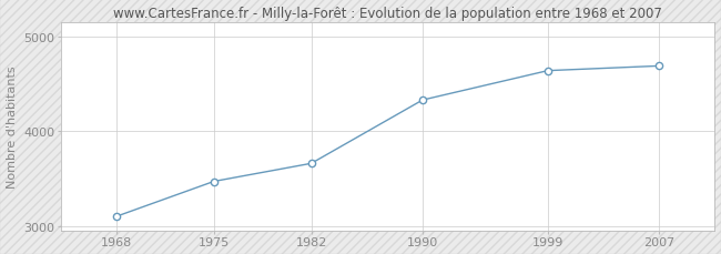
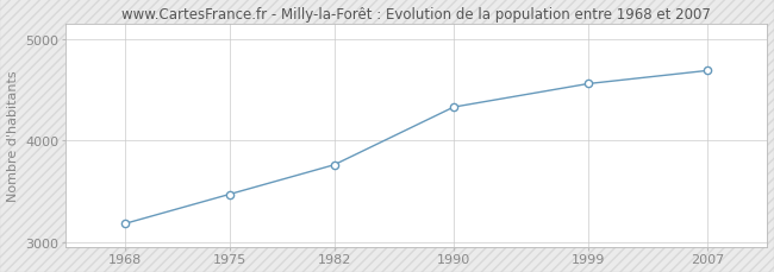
1968: 3100 -> 3180
1982: 3660 -> 3760
1999: 4640 -> 4560
